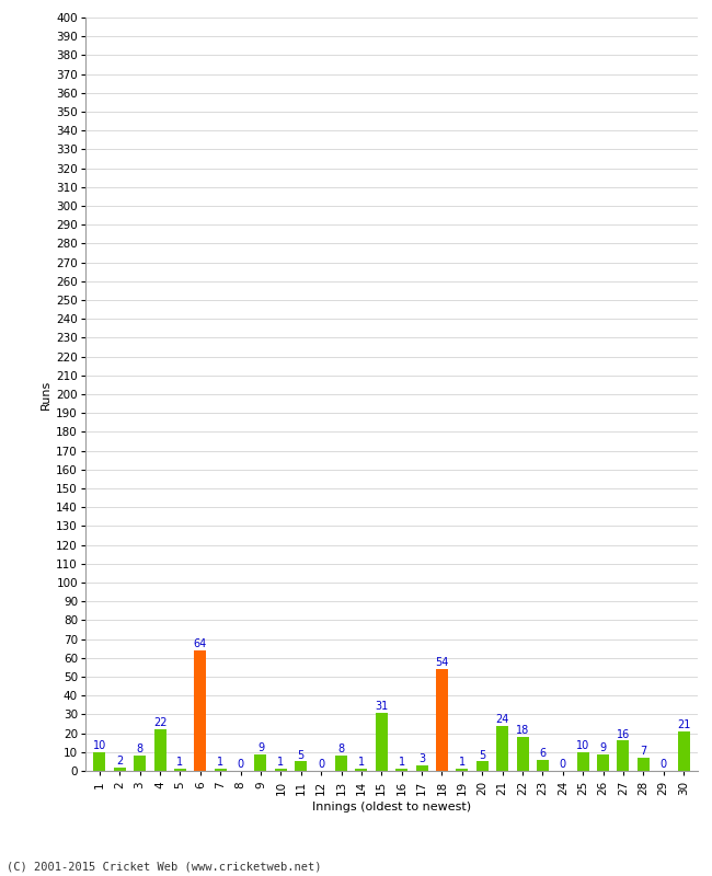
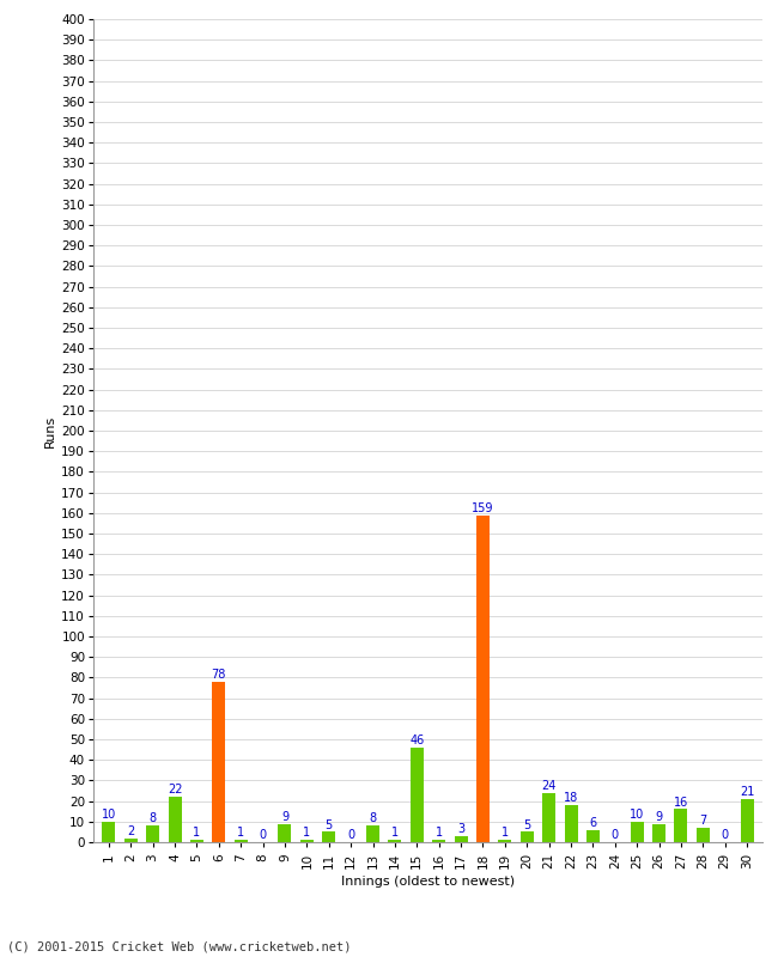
6: 64 -> 78
15: 31 -> 46
18: 54 -> 159
